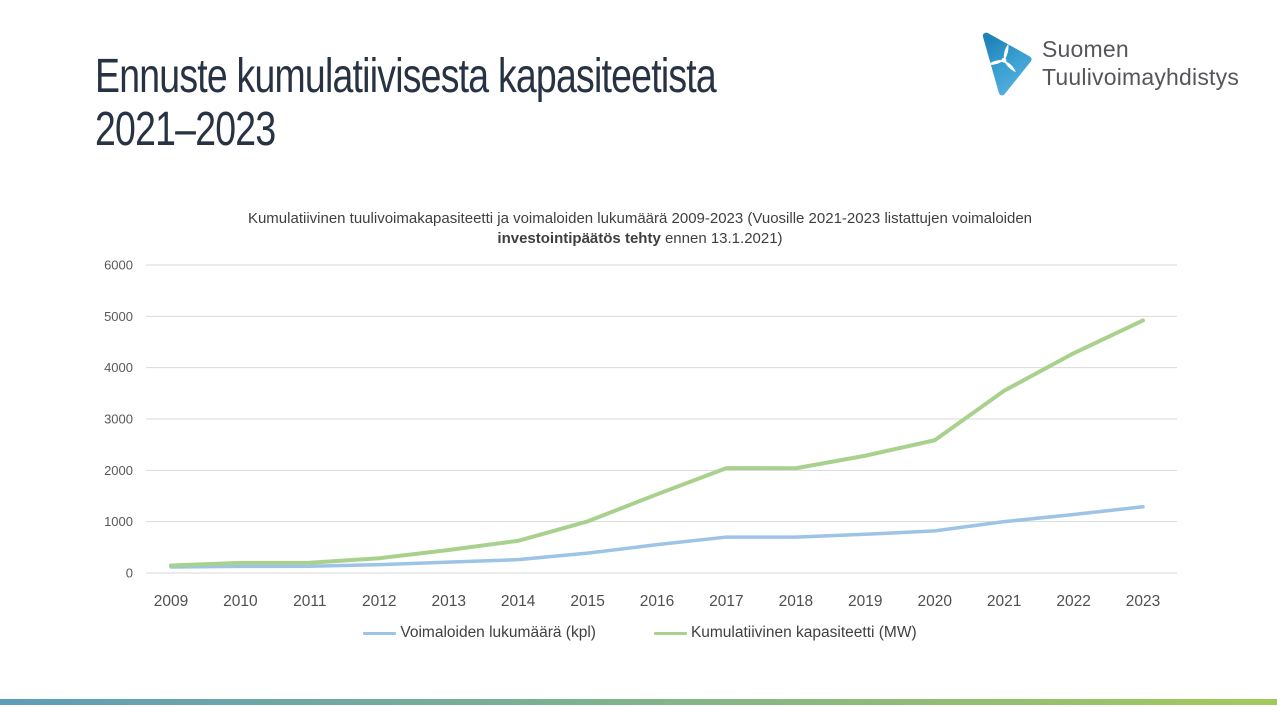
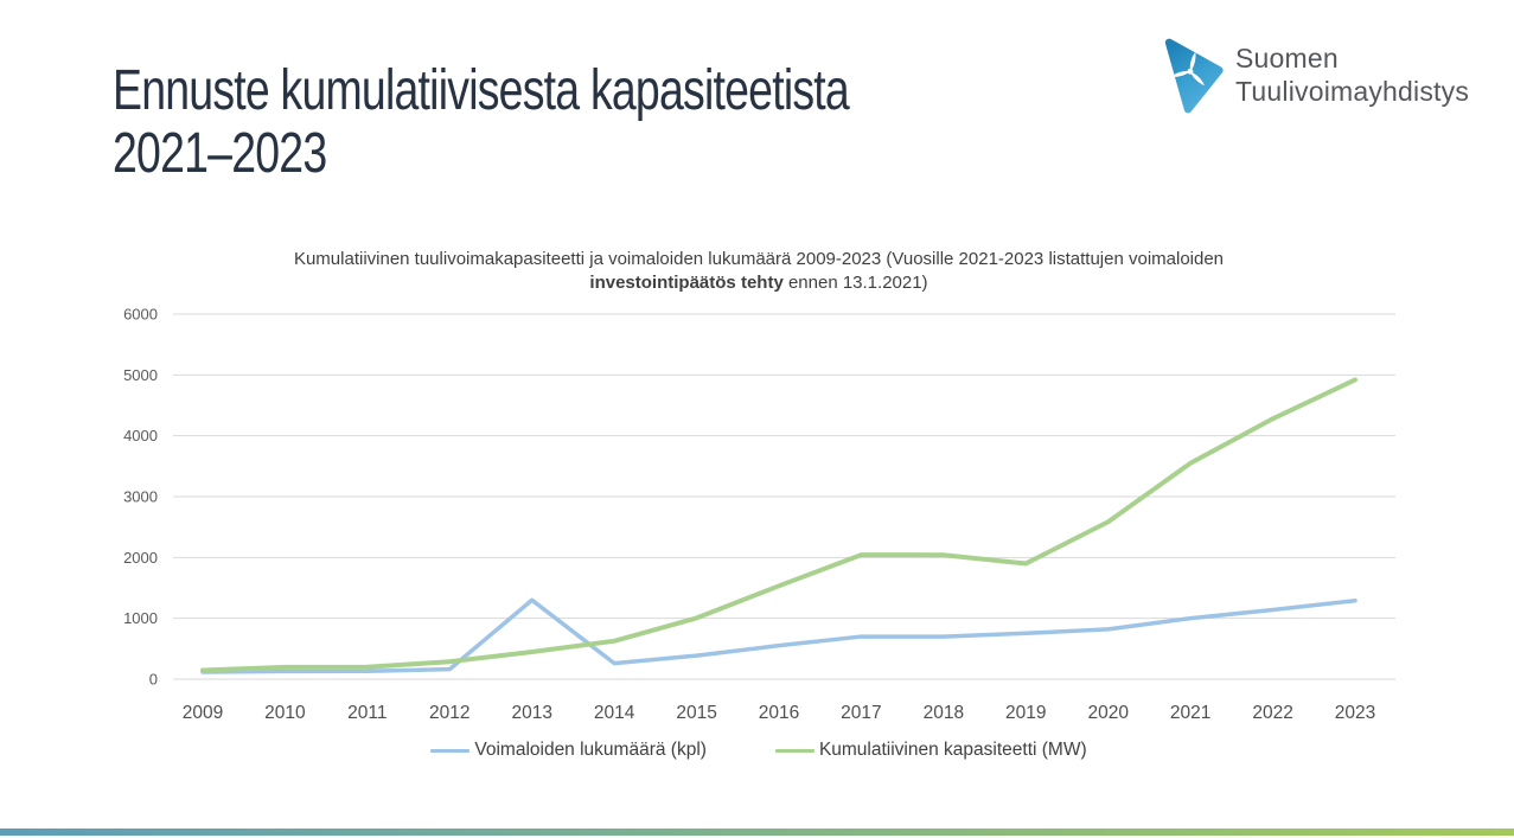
Voimaloiden lukumäärä (kpl)/2013: 200 -> 1300
Kumulatiivinen kapasiteetti (MW)/2019: 2300 -> 1900
